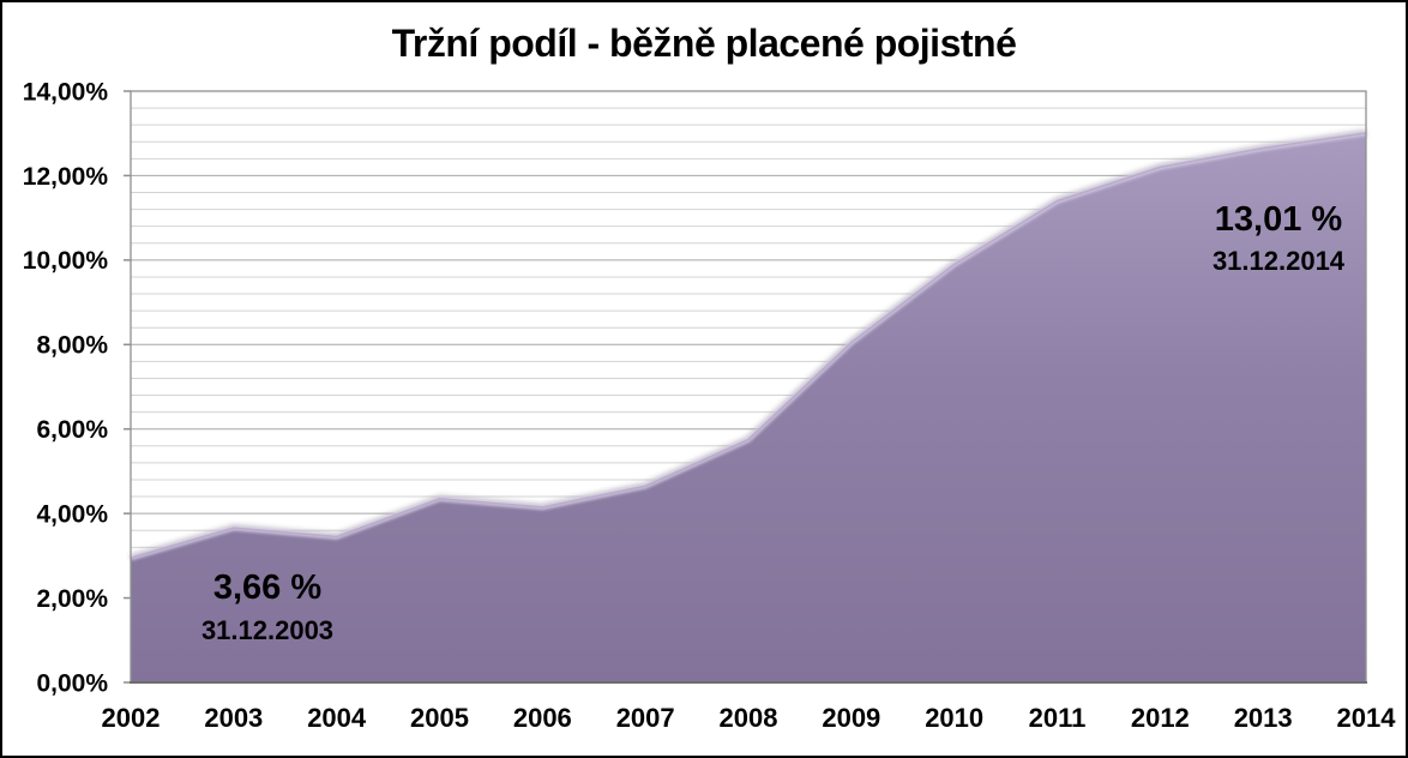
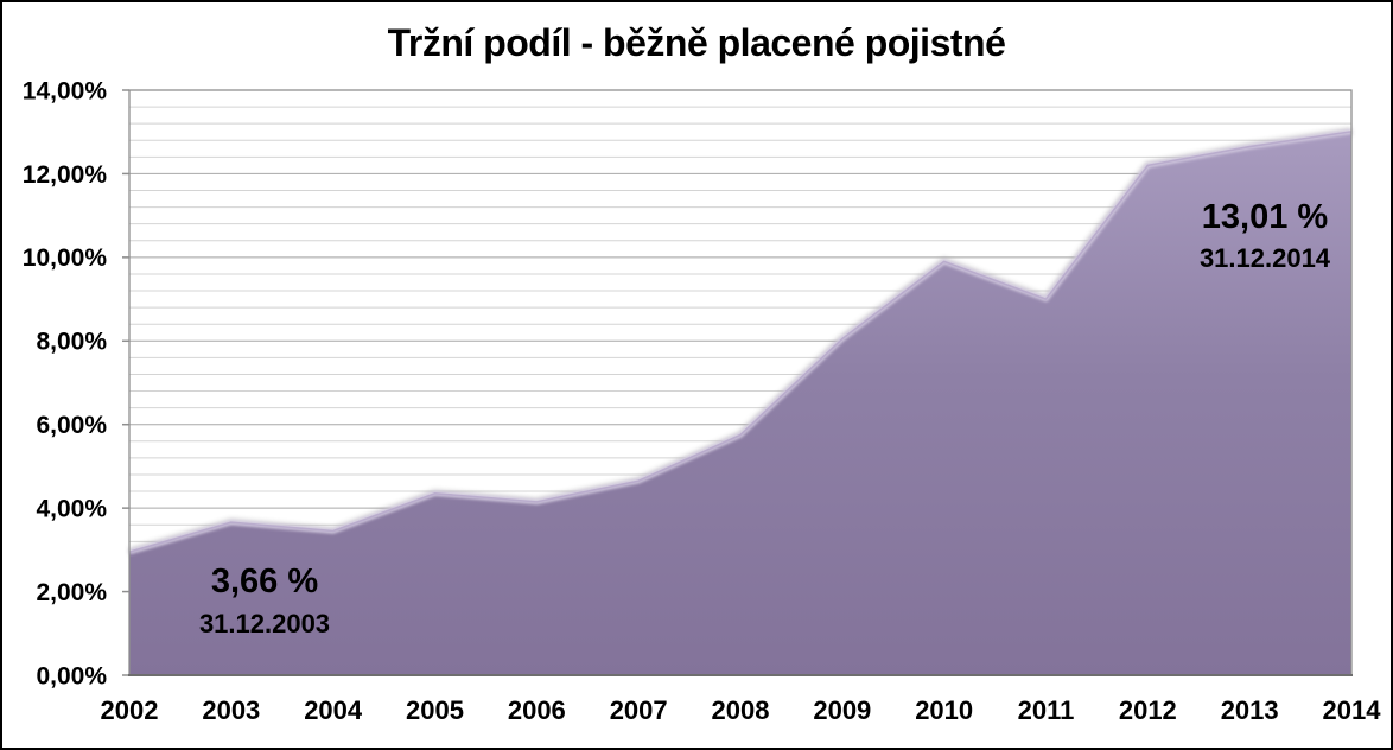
2011: 11,4% -> 9,0%
